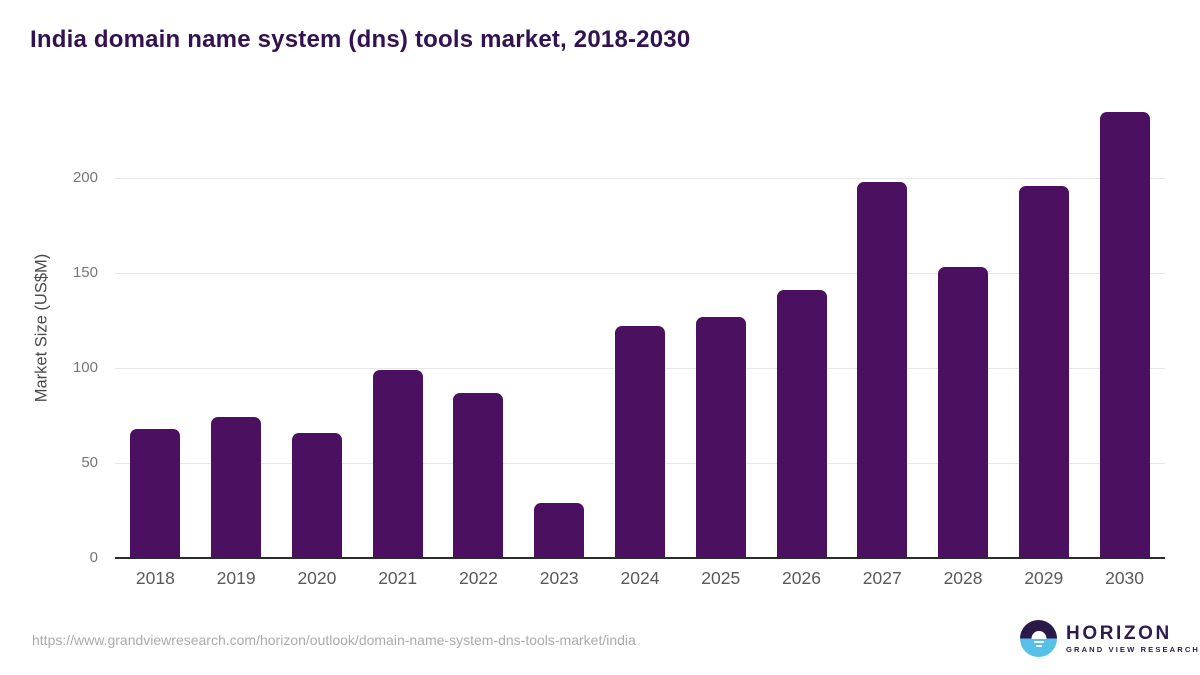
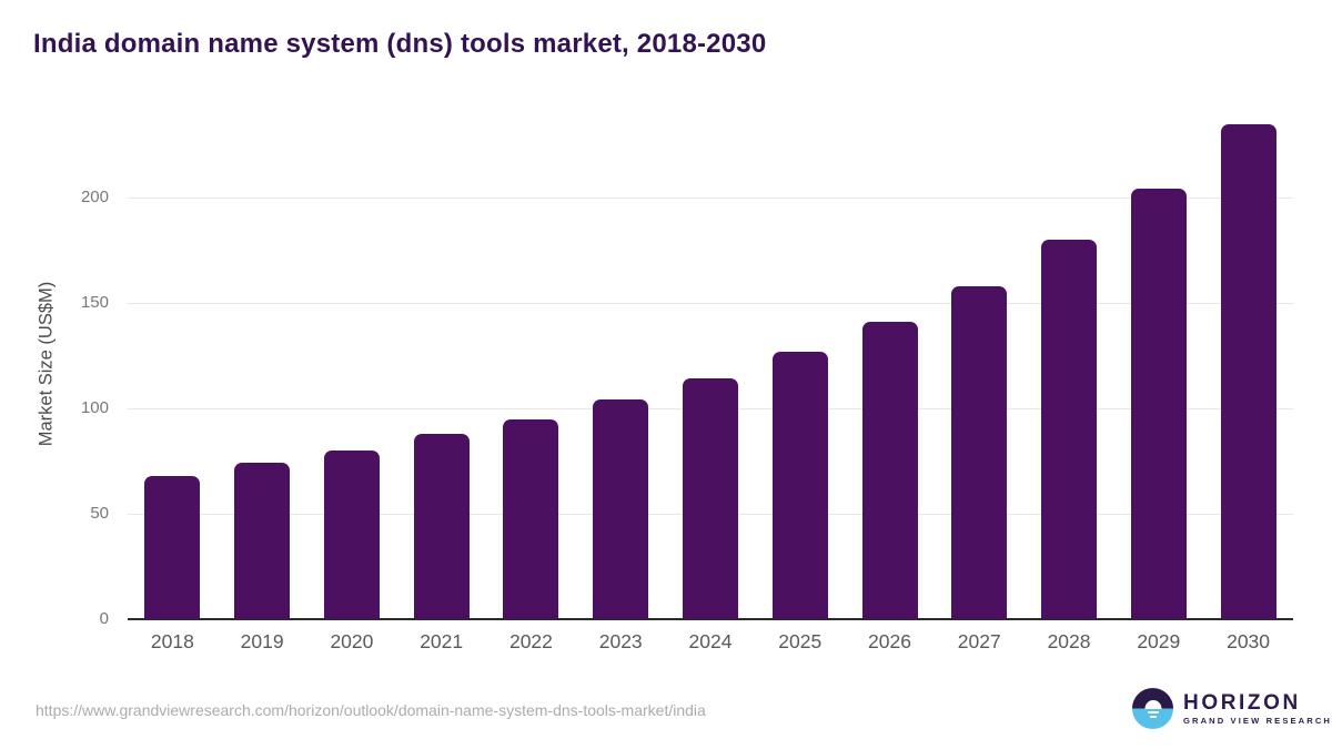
2020: 66 -> 80
2021: 99 -> 88
2022: 87 -> 95
2023: 29 -> 104
2024: 122 -> 114
2027: 198 -> 158
2028: 153 -> 180
2029: 196 -> 204
